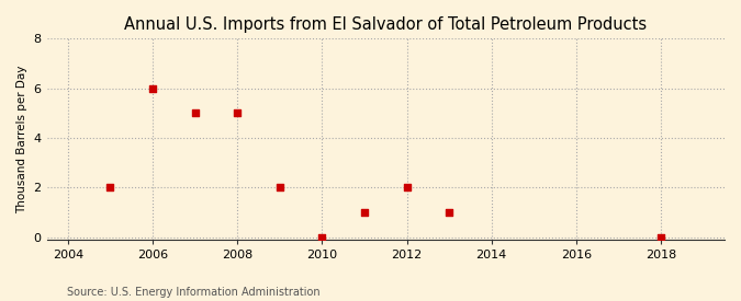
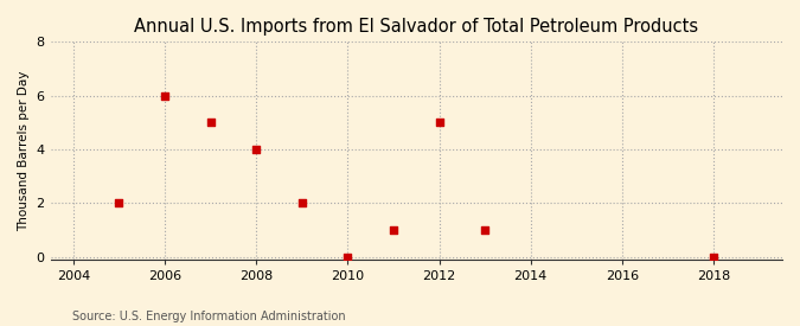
2008: 5 -> 4
2012: 2 -> 5
